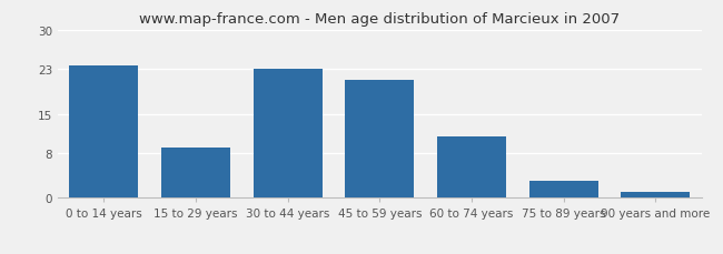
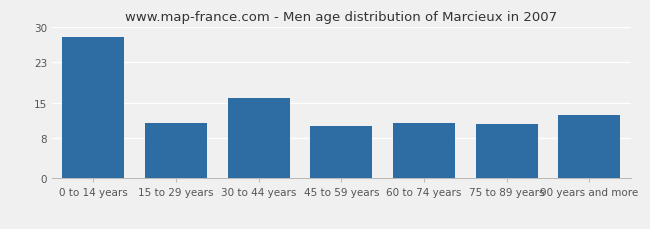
0 to 14 years: 23.5 -> 28.0
15 to 29 years: 9.0 -> 11.0
30 to 44 years: 23.0 -> 15.8
45 to 59 years: 21.0 -> 10.4
75 to 89 years: 3.0 -> 10.8
90 years and more: 1.0 -> 12.6
